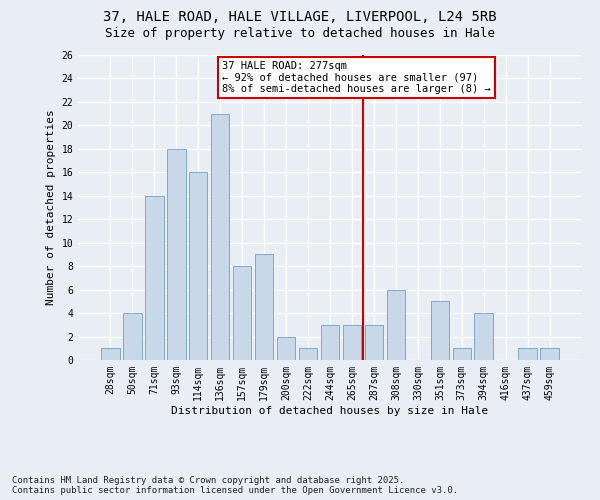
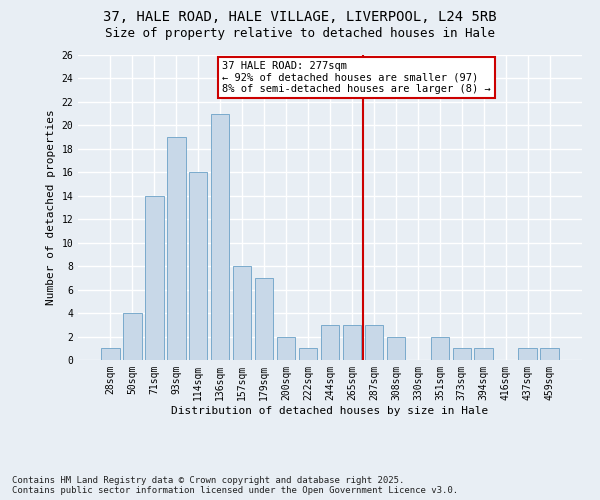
93sqm: 18 -> 19
179sqm: 9 -> 7
308sqm: 6 -> 2
351sqm: 5 -> 2
394sqm: 4 -> 1
